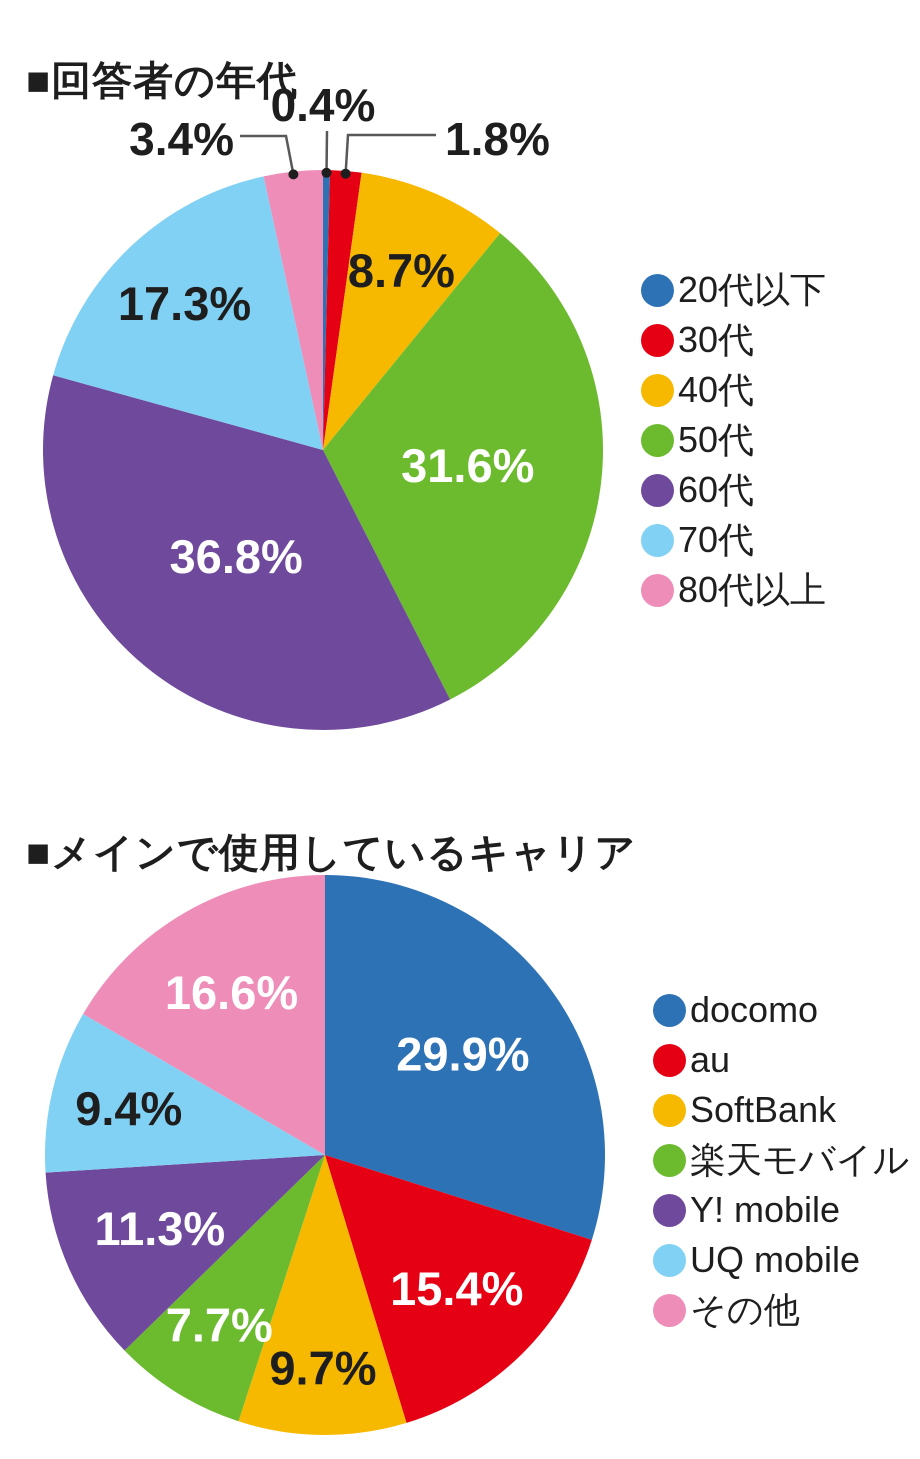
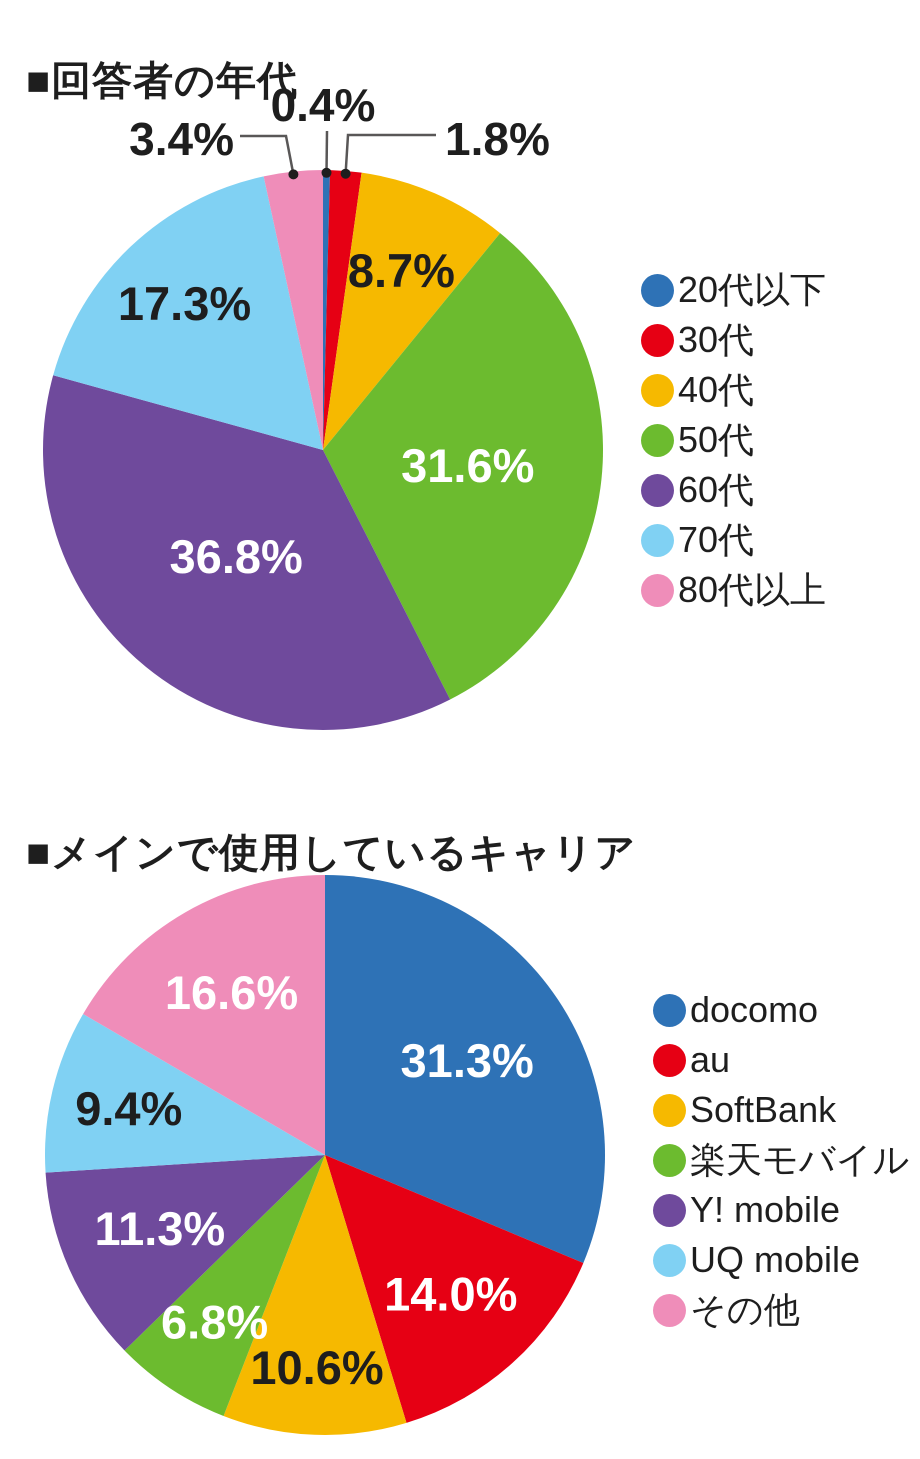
■メインで使用しているキャリア/docomo: 29.9% -> 31.3%
■メインで使用しているキャリア/au: 15.4% -> 14.0%
■メインで使用しているキャリア/SoftBank: 9.7% -> 10.6%
■メインで使用しているキャリア/楽天モバイル: 7.7% -> 6.8%
